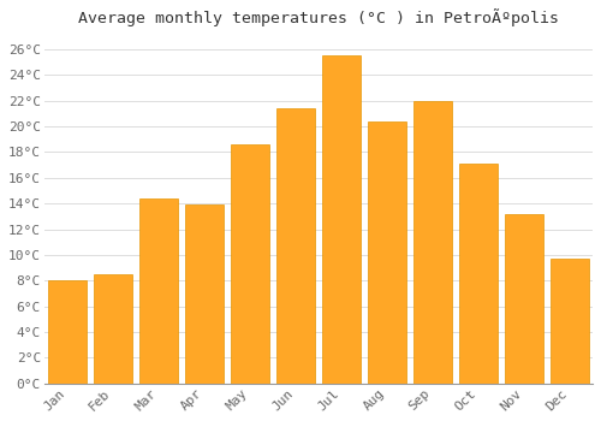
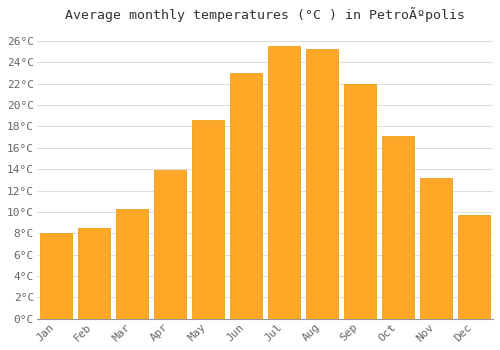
Mar: 14.4°C -> 10.3°C
Jun: 21.4°C -> 23.0°C
Aug: 20.4°C -> 25.2°C
